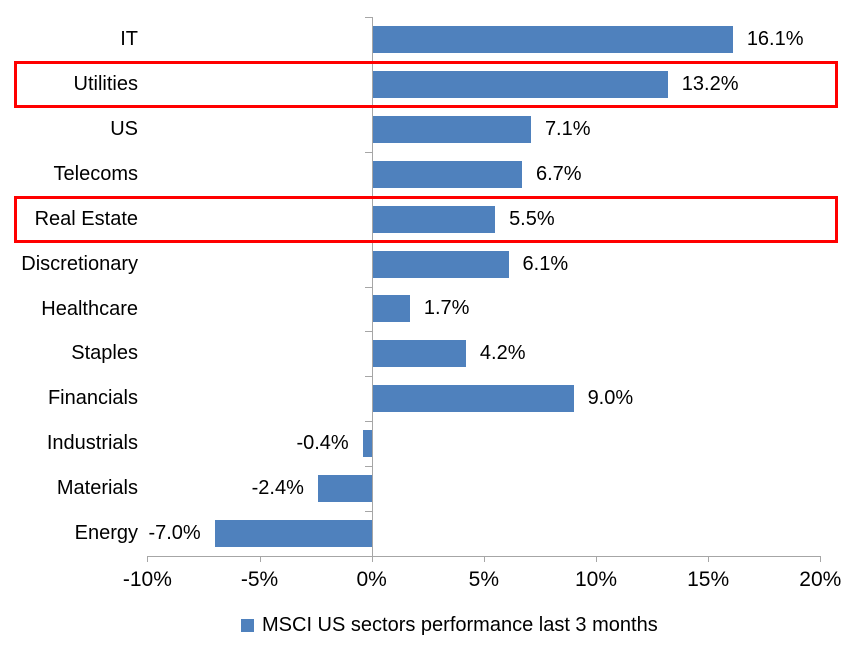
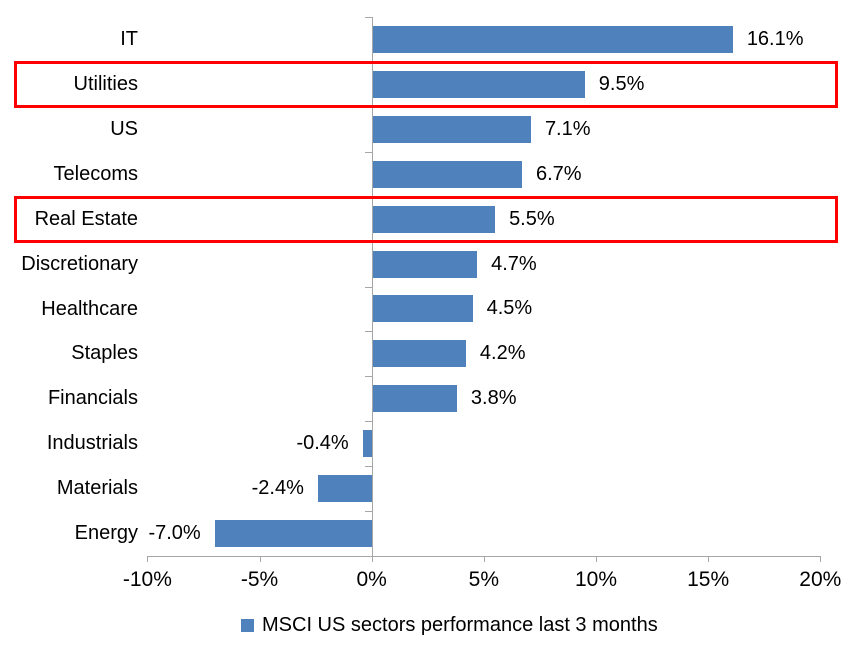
Utilities: 13.2% -> 9.5%
Discretionary: 6.1% -> 4.7%
Healthcare: 1.7% -> 4.5%
Financials: 9.0% -> 3.8%
